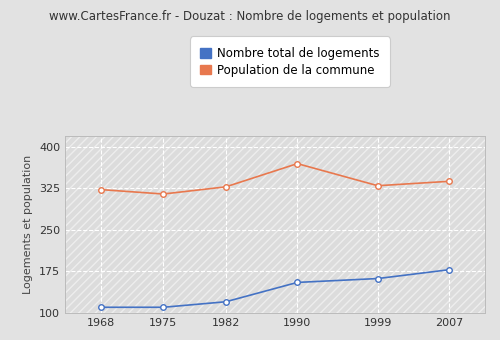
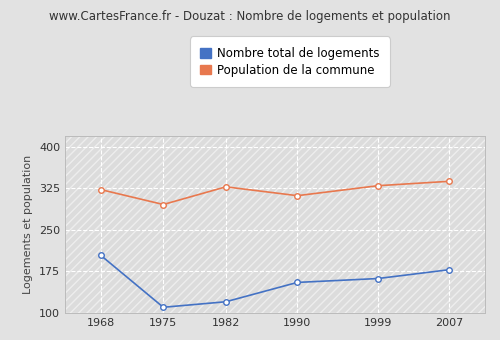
Nombre total de logements/1968: 110 -> 204
Population de la commune/1975: 315 -> 296
Population de la commune/1990: 370 -> 312
